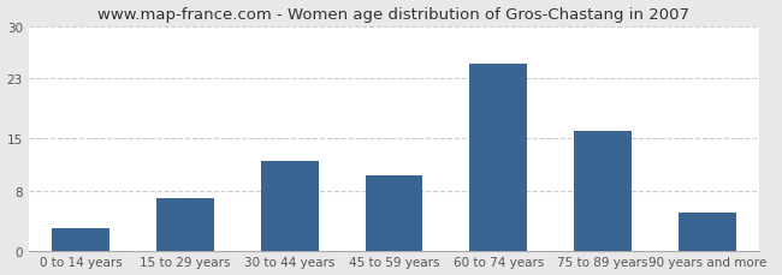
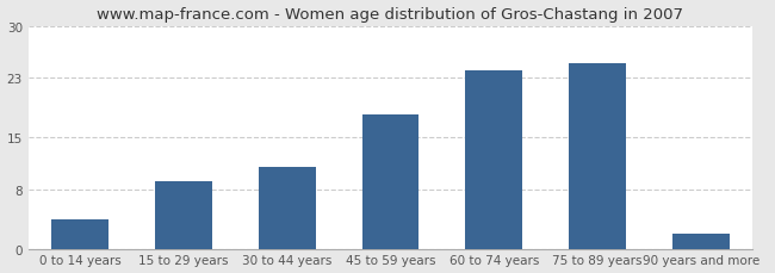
0 to 14 years: 3 -> 4
15 to 29 years: 7 -> 9
30 to 44 years: 12 -> 11
45 to 59 years: 10 -> 18
60 to 74 years: 25 -> 24
75 to 89 years: 16 -> 25
90 years and more: 5 -> 2
